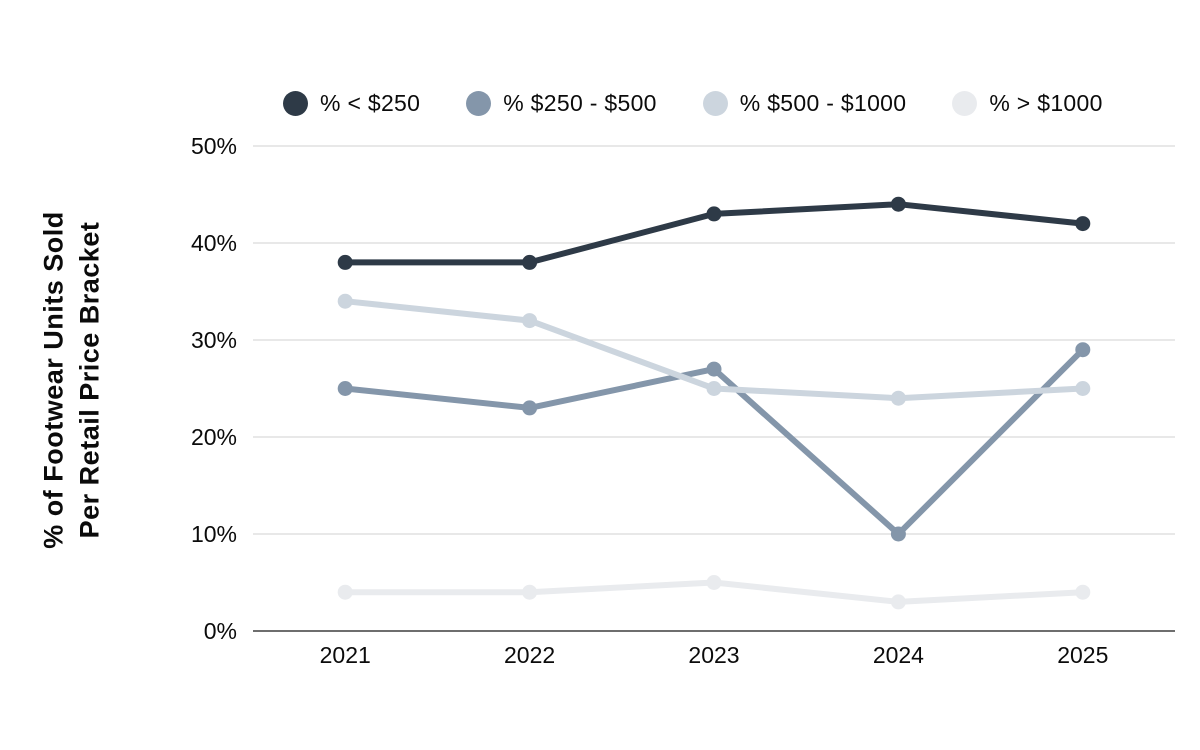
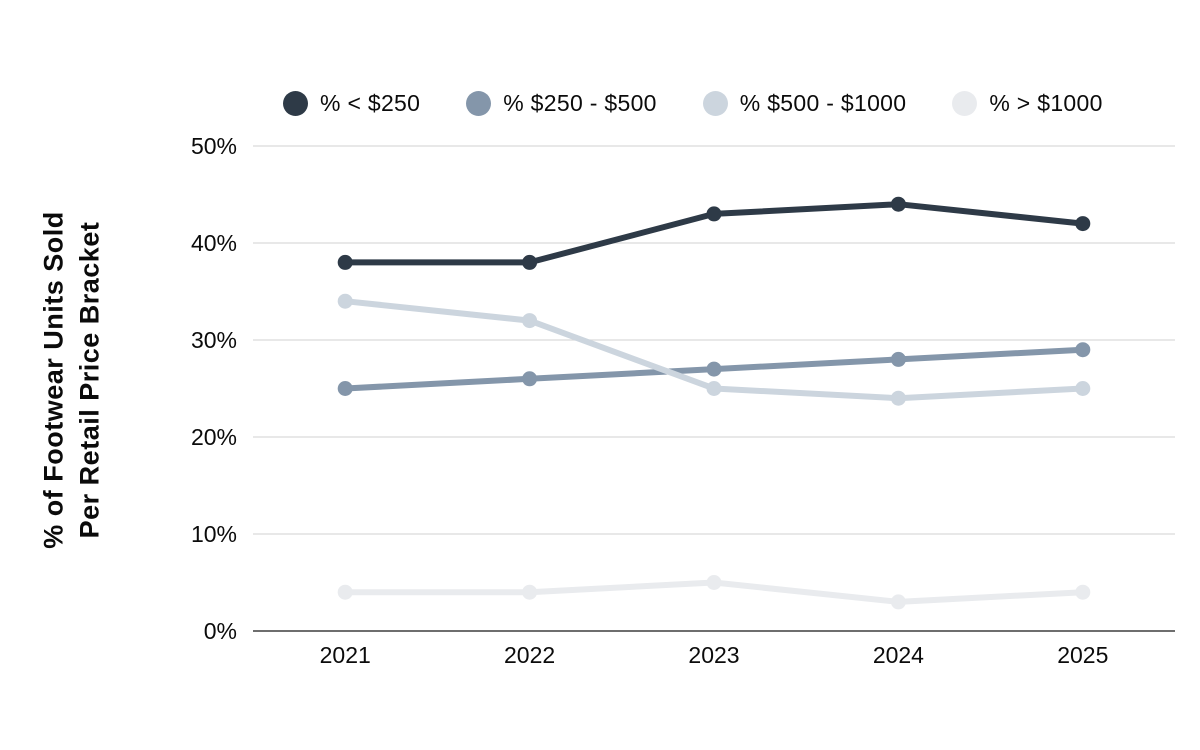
% $250 - $500/2022: 23% -> 26%
% $250 - $500/2024: 10% -> 28%
